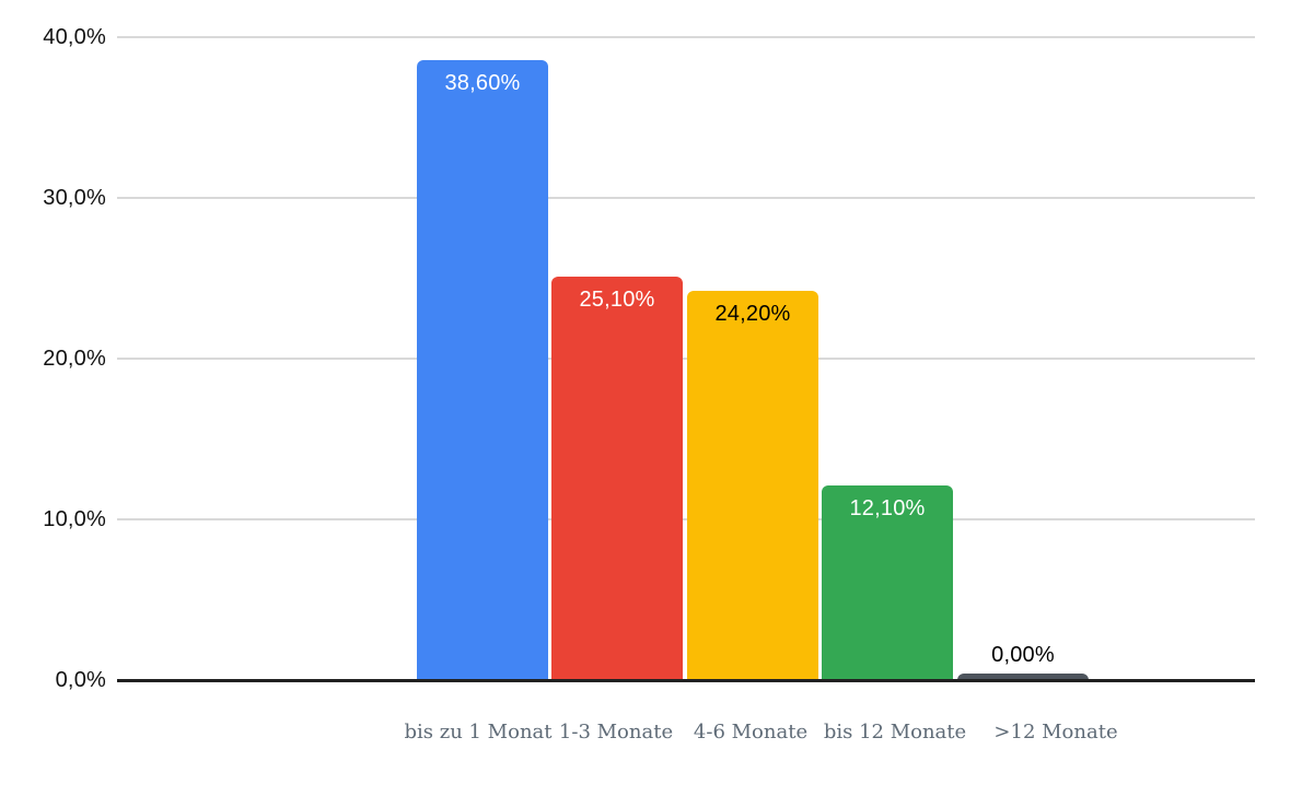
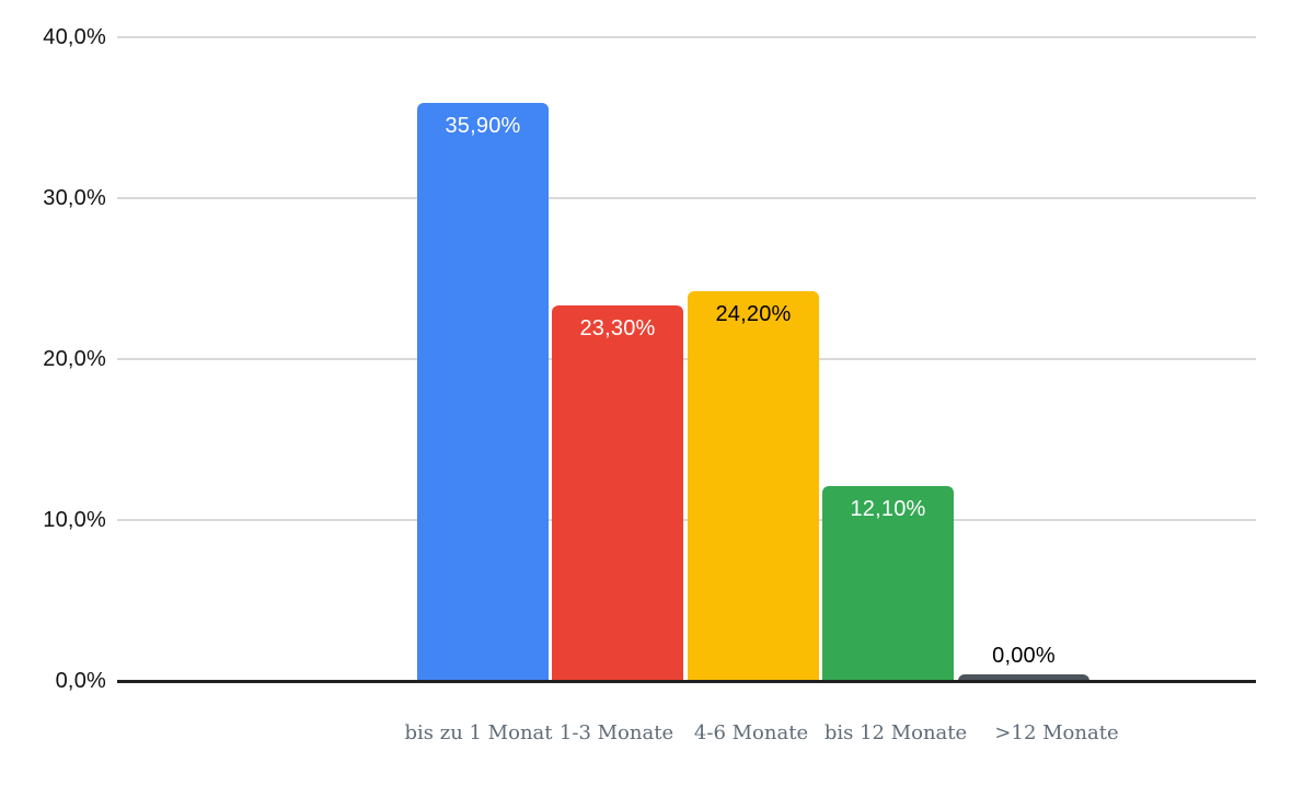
bis zu 1 Monat: 38,60% -> 35,90%
1-3 Monate: 25,10% -> 23,30%
